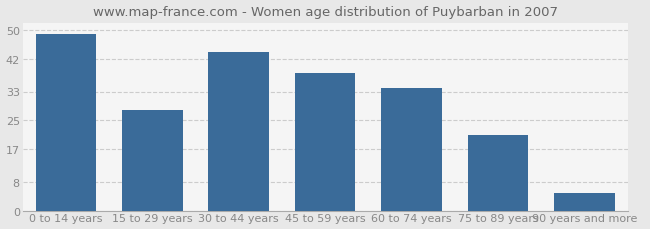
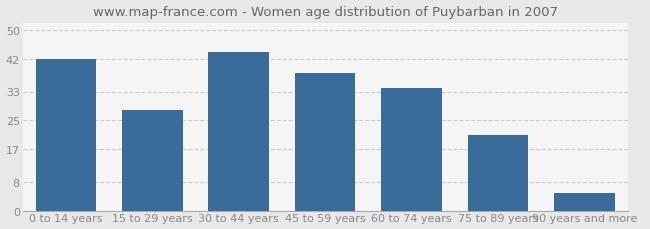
0 to 14 years: 49 -> 42
